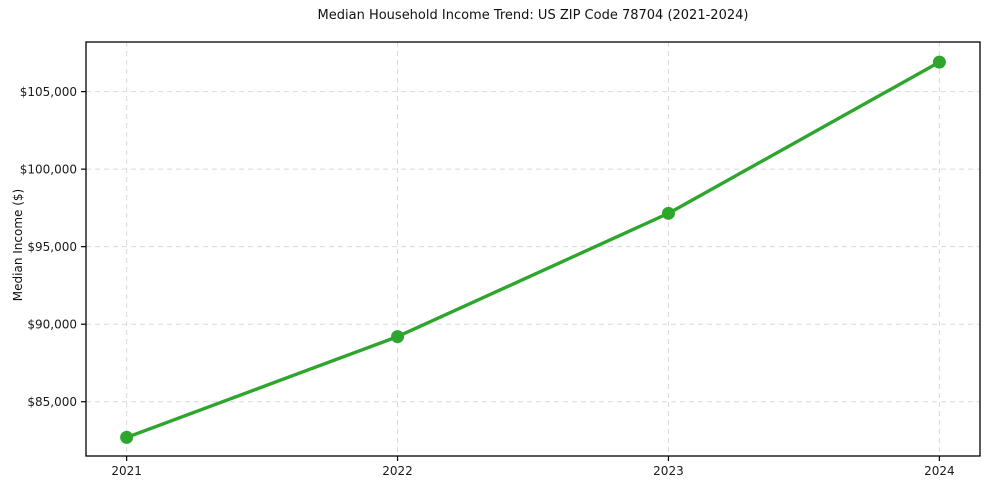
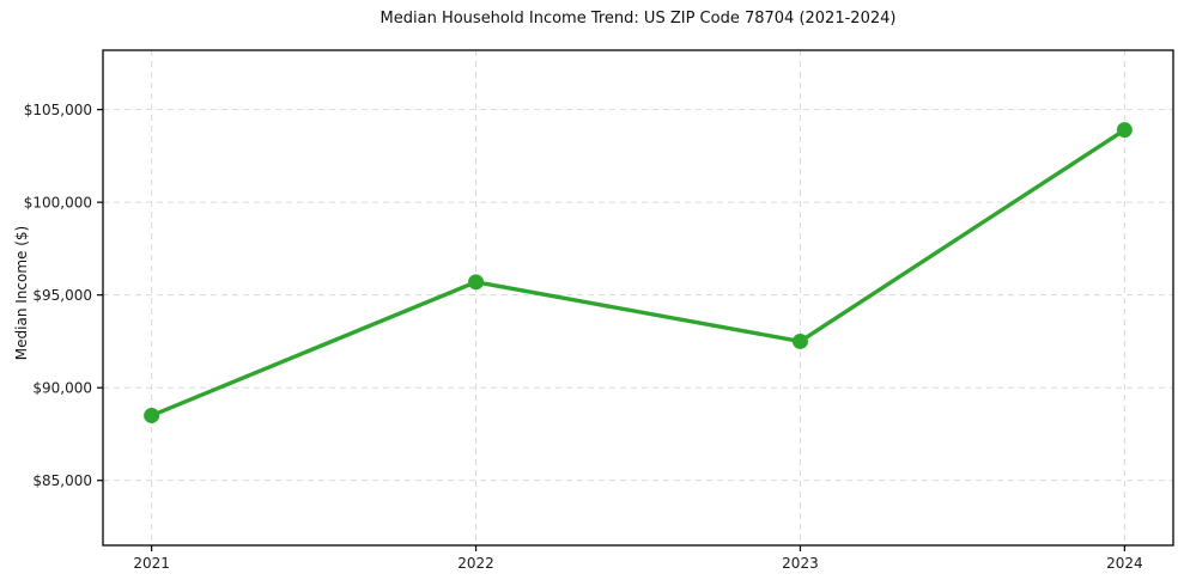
2021: $82700 -> $88500
2022: $89200 -> $95700
2023: $97200 -> $92500
2024: $106900 -> $103900
